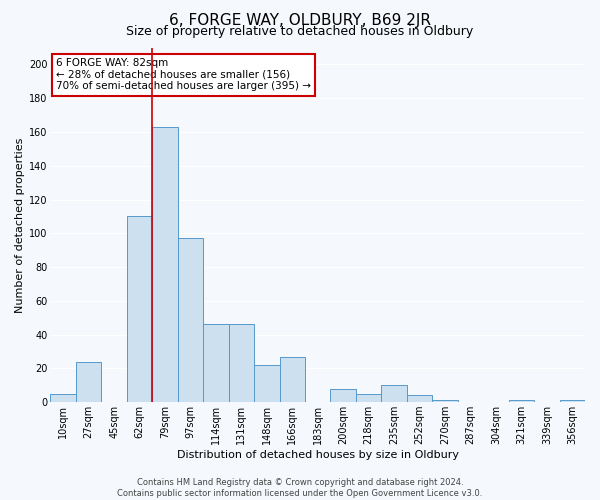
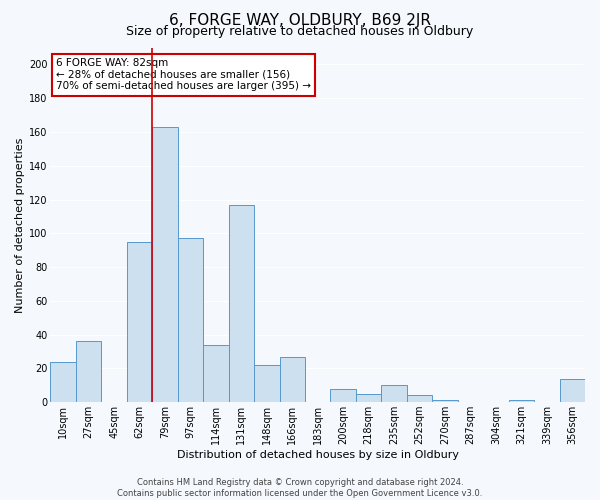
10sqm: 5 -> 24
27sqm: 24 -> 36
62sqm: 110 -> 95
114sqm: 46 -> 34
131sqm: 46 -> 117
356sqm: 1 -> 14
